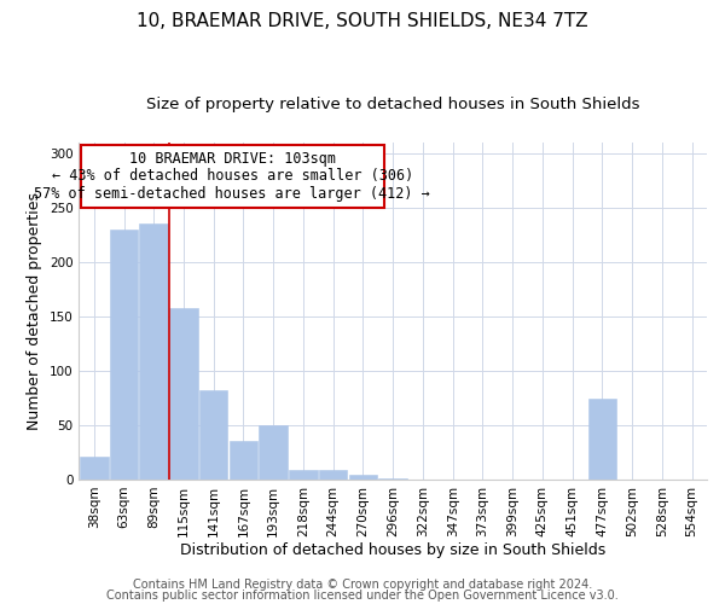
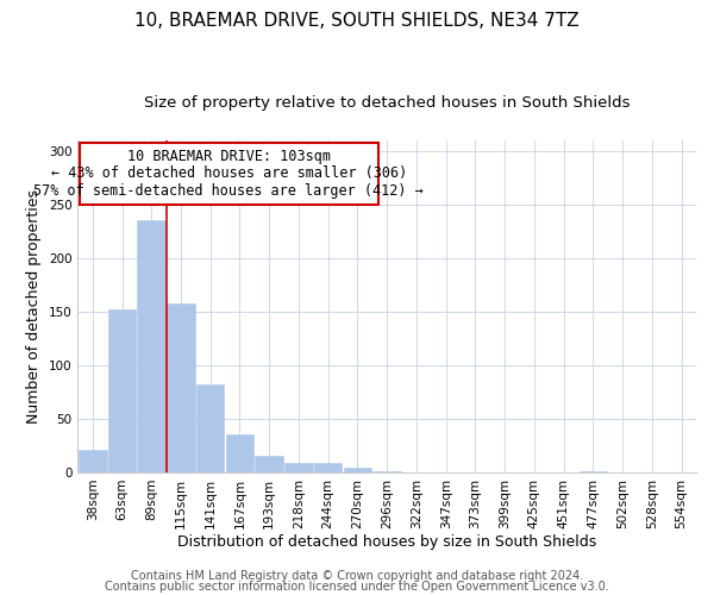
63sqm: 230 -> 152
193sqm: 50 -> 15
477sqm: 74 -> 1
